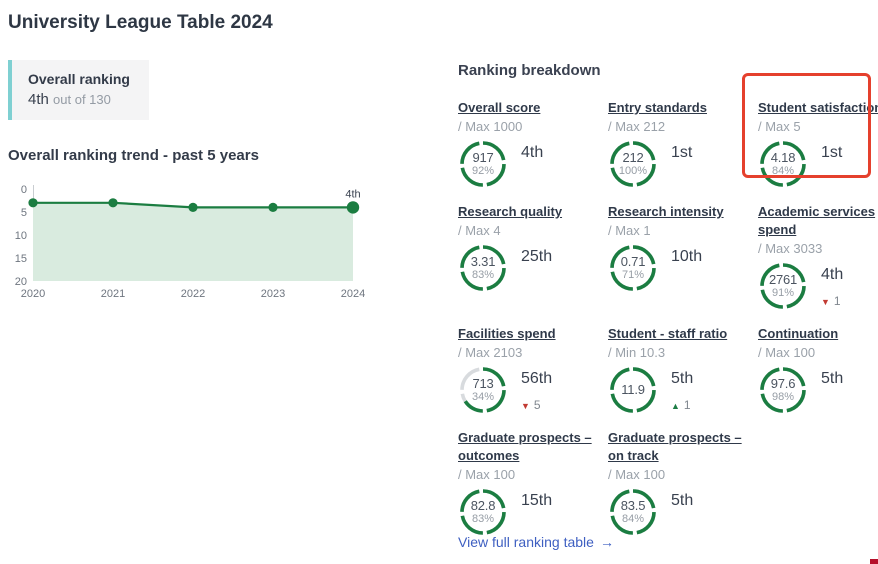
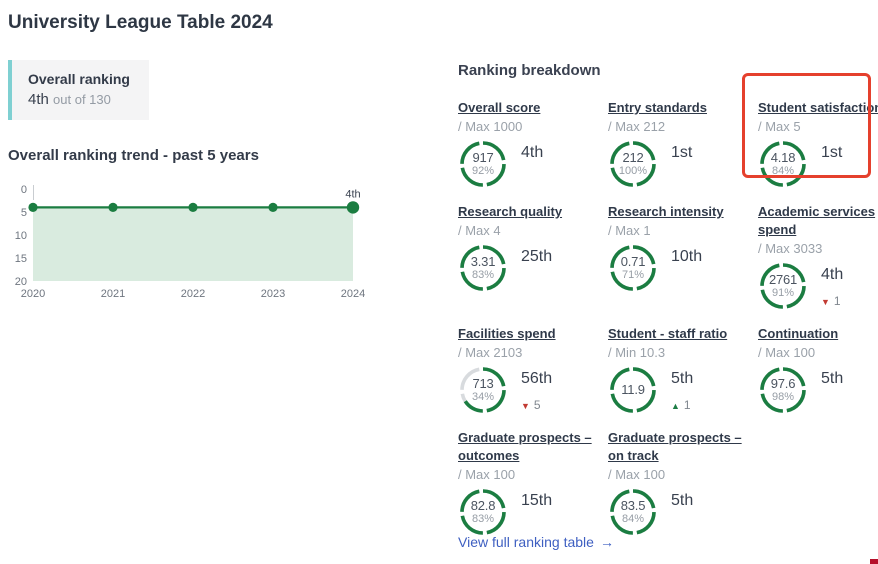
2020: 3 -> 4
2021: 3 -> 4
